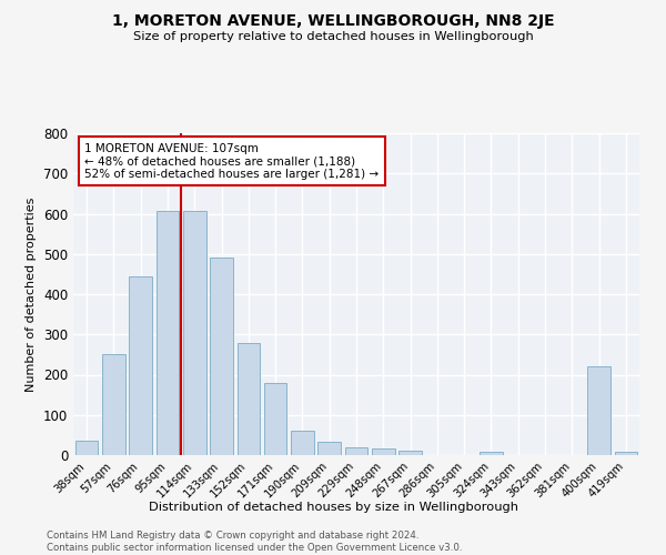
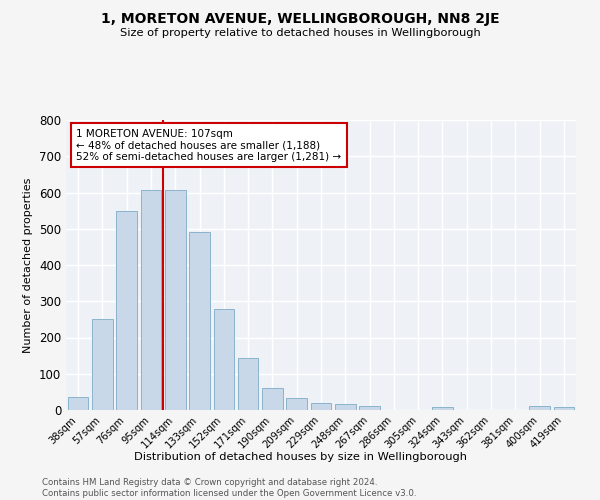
76sqm: 445 -> 548
171sqm: 180 -> 143
400sqm: 220 -> 10
